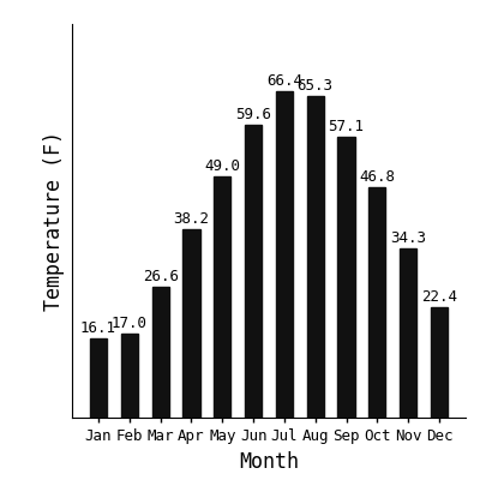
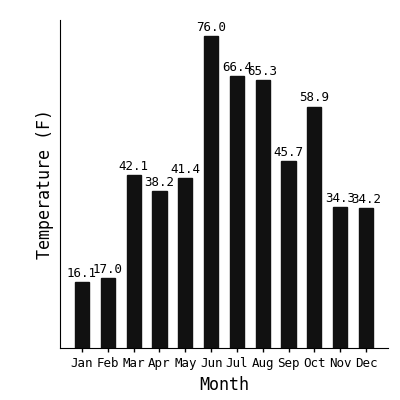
Mar: 26.6 -> 42.1
May: 49.0 -> 41.4
Jun: 59.6 -> 76.0
Sep: 57.1 -> 45.7
Oct: 46.8 -> 58.9
Dec: 22.4 -> 34.2
